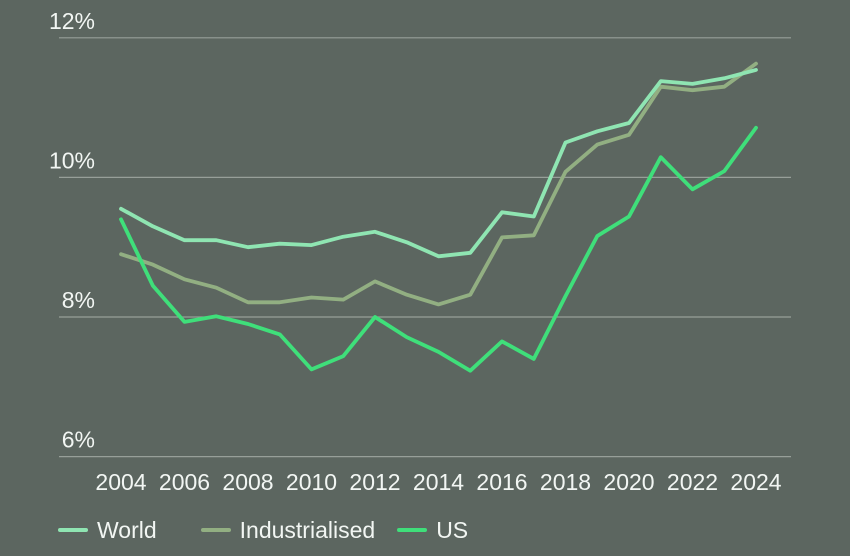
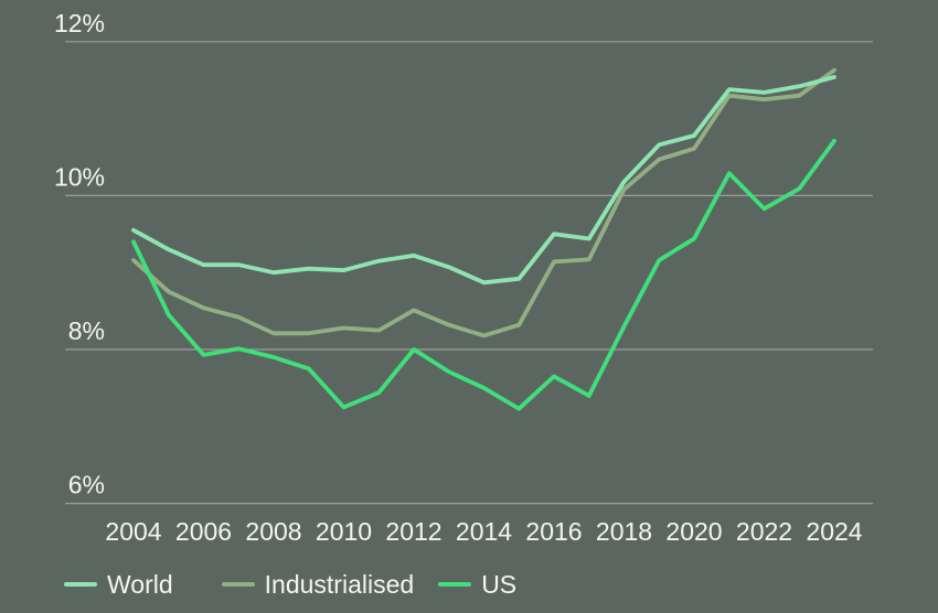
Industrialised/2004: 8.9% -> 9.2%
World/2018: 10.5% -> 10.2%
